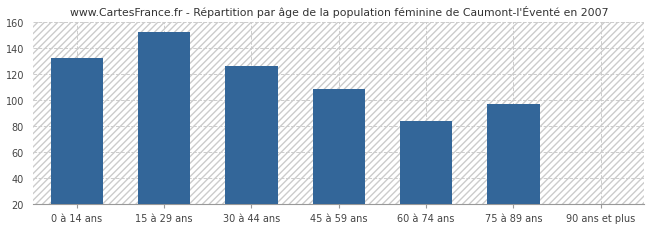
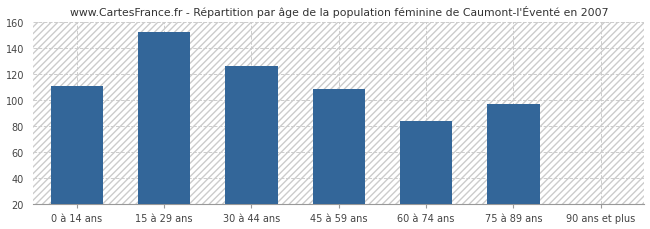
0 à 14 ans: 132 -> 111
